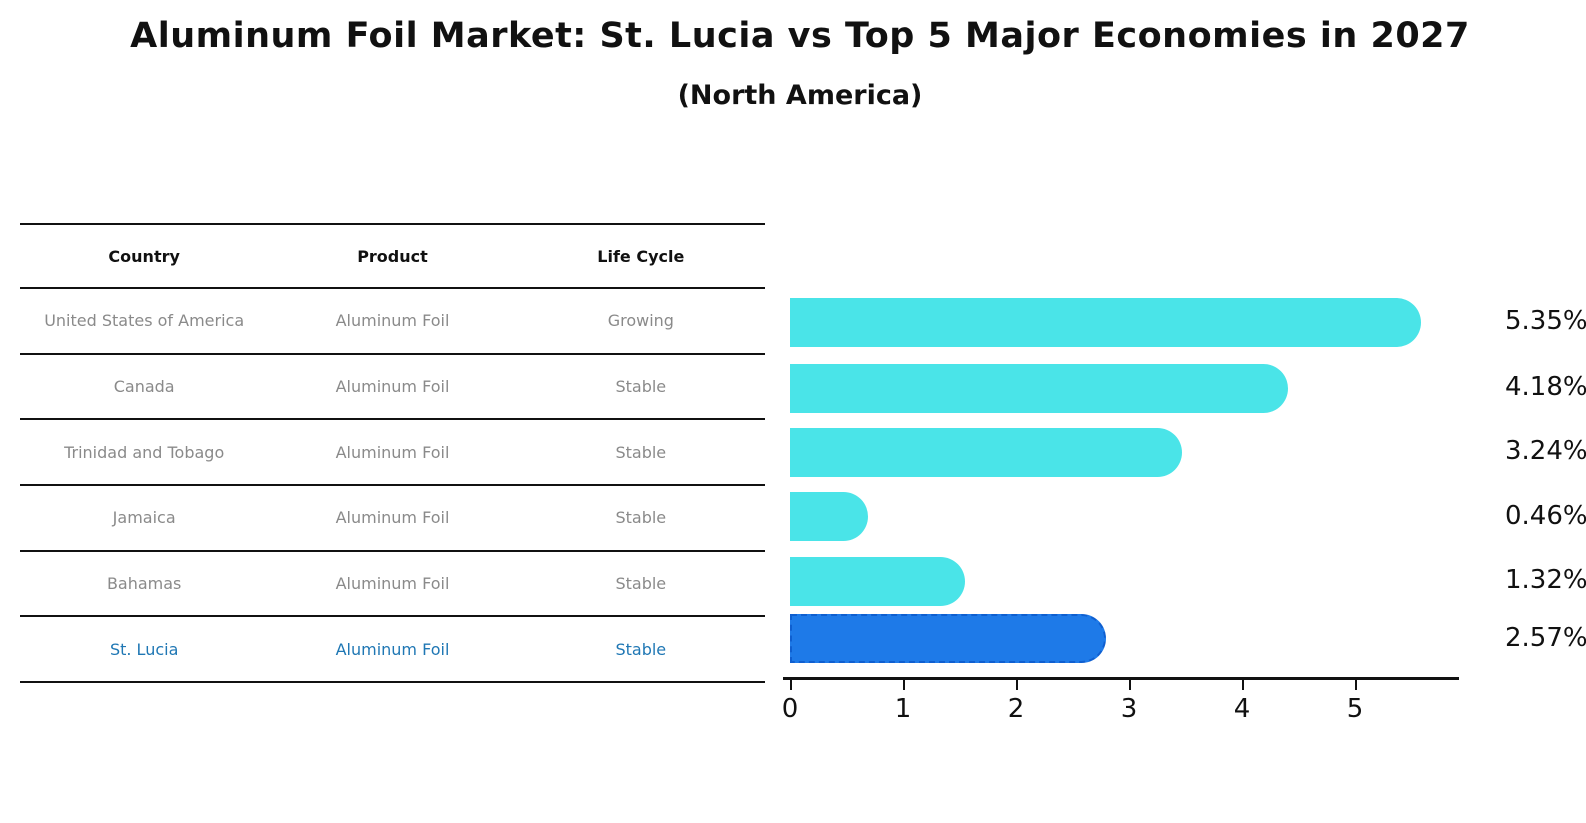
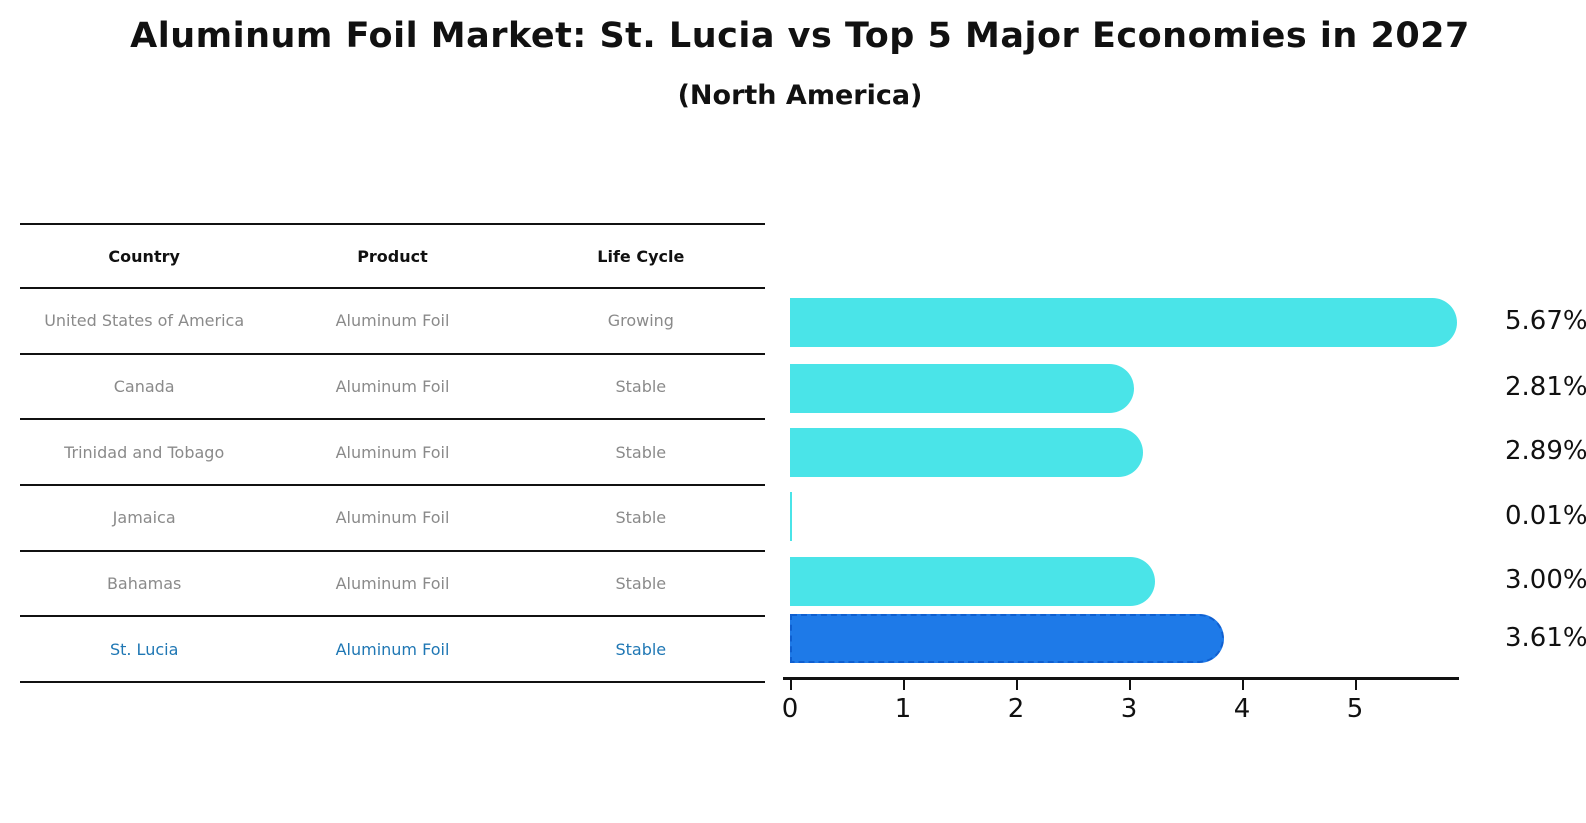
United States of America: 5.35% -> 5.67%
Canada: 4.18% -> 2.81%
Trinidad and Tobago: 3.24% -> 2.89%
Jamaica: 0.46% -> 0.01%
Bahamas: 1.32% -> 3.00%
St. Lucia: 2.57% -> 3.61%
